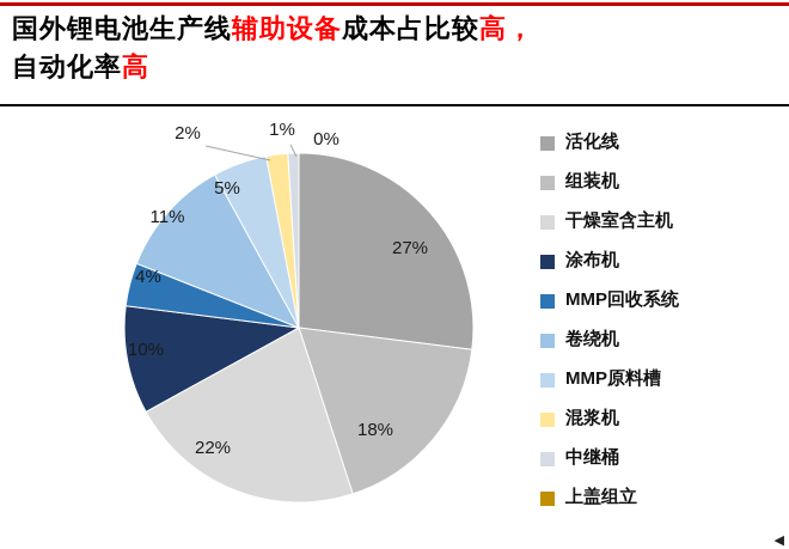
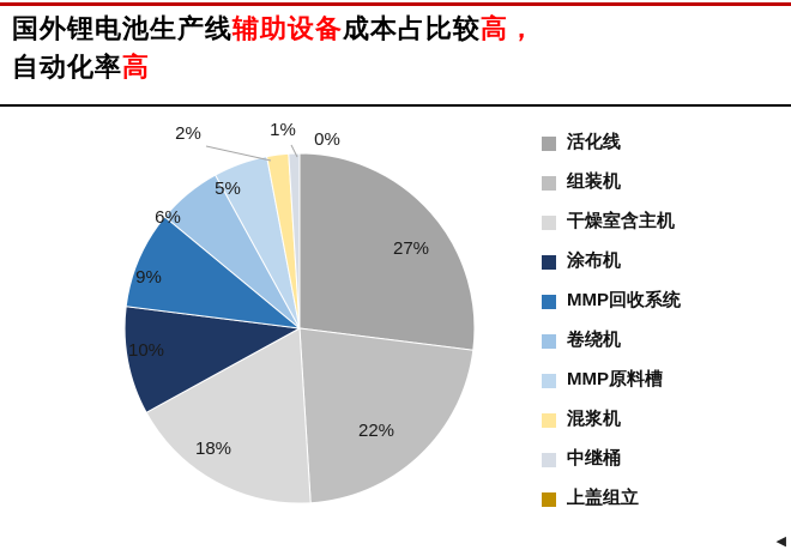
组装机: 18% -> 22%
干燥室含主机: 22% -> 18%
MMP回收系统: 4% -> 9%
卷绕机: 11% -> 6%
